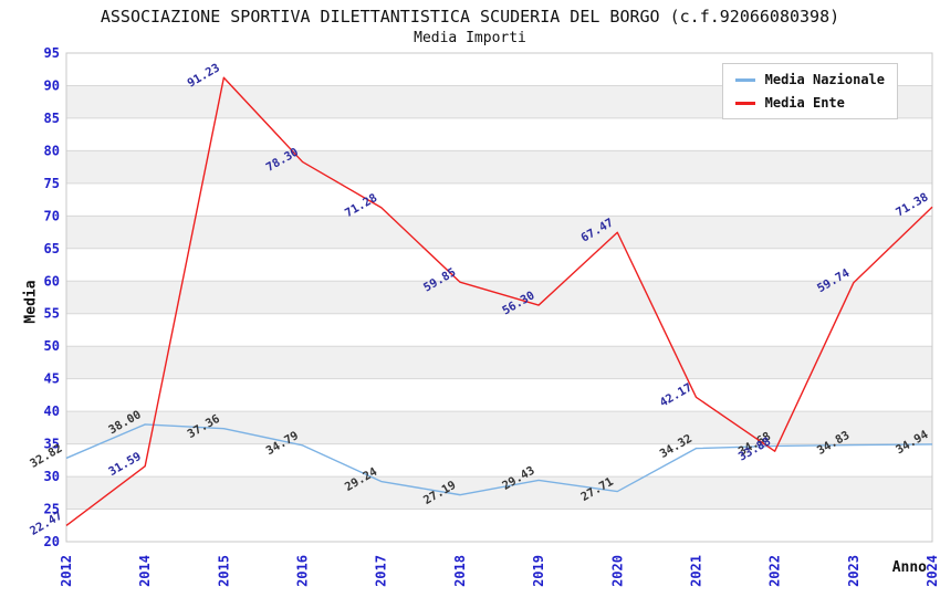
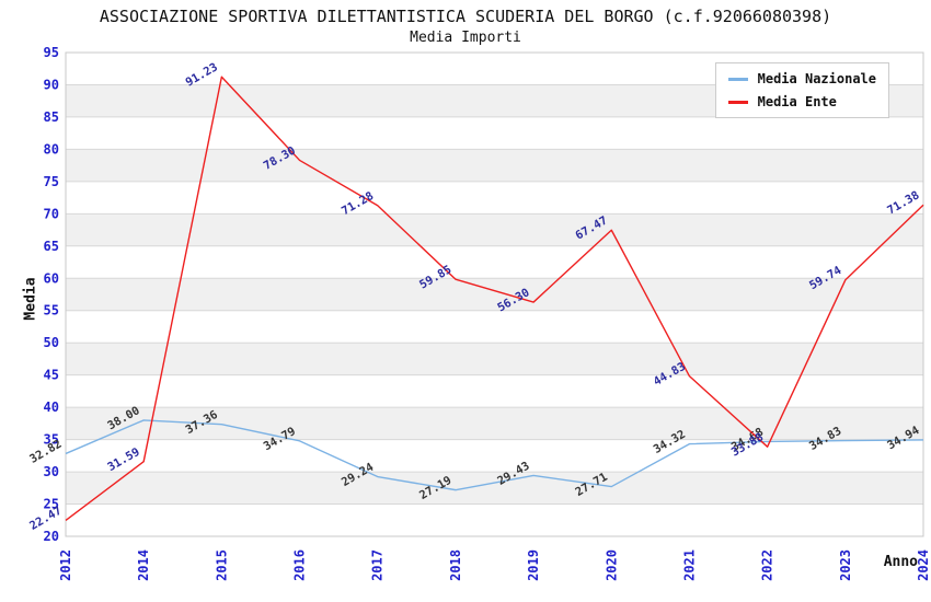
Media Ente/2021: 42.17 -> 44.83
